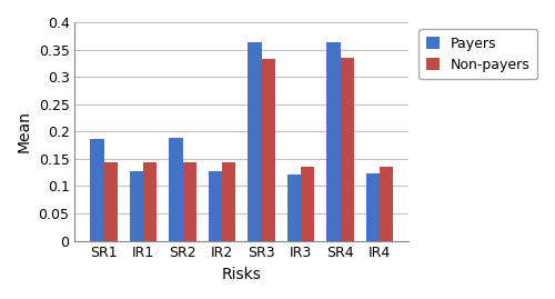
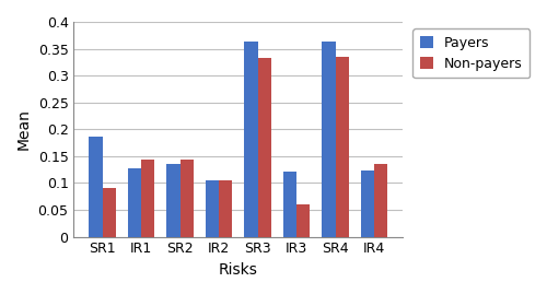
Non-payers/SR1: 0.143 -> 0.090
Payers/SR2: 0.188 -> 0.135
Payers/IR2: 0.127 -> 0.105
Non-payers/IR2: 0.143 -> 0.105
Non-payers/IR3: 0.136 -> 0.060
